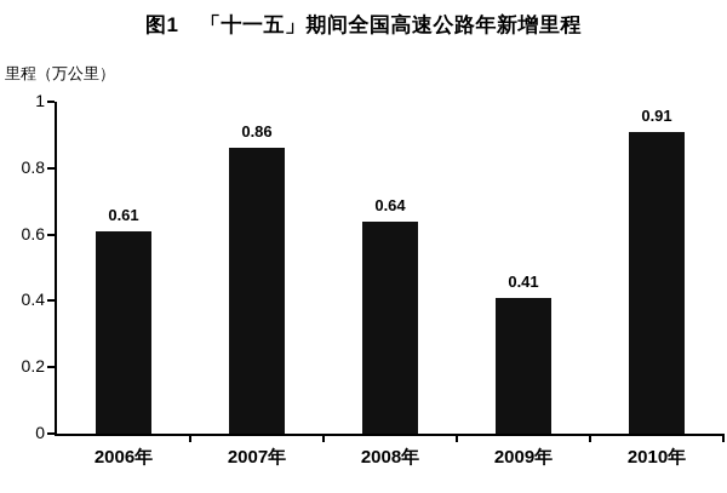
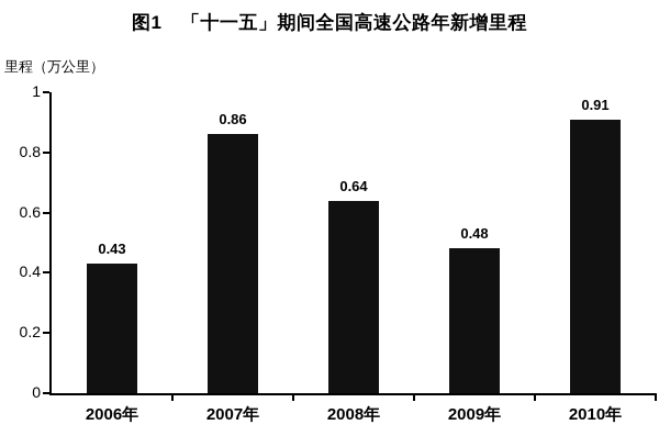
2006年: 0.61 -> 0.43
2009年: 0.41 -> 0.48
